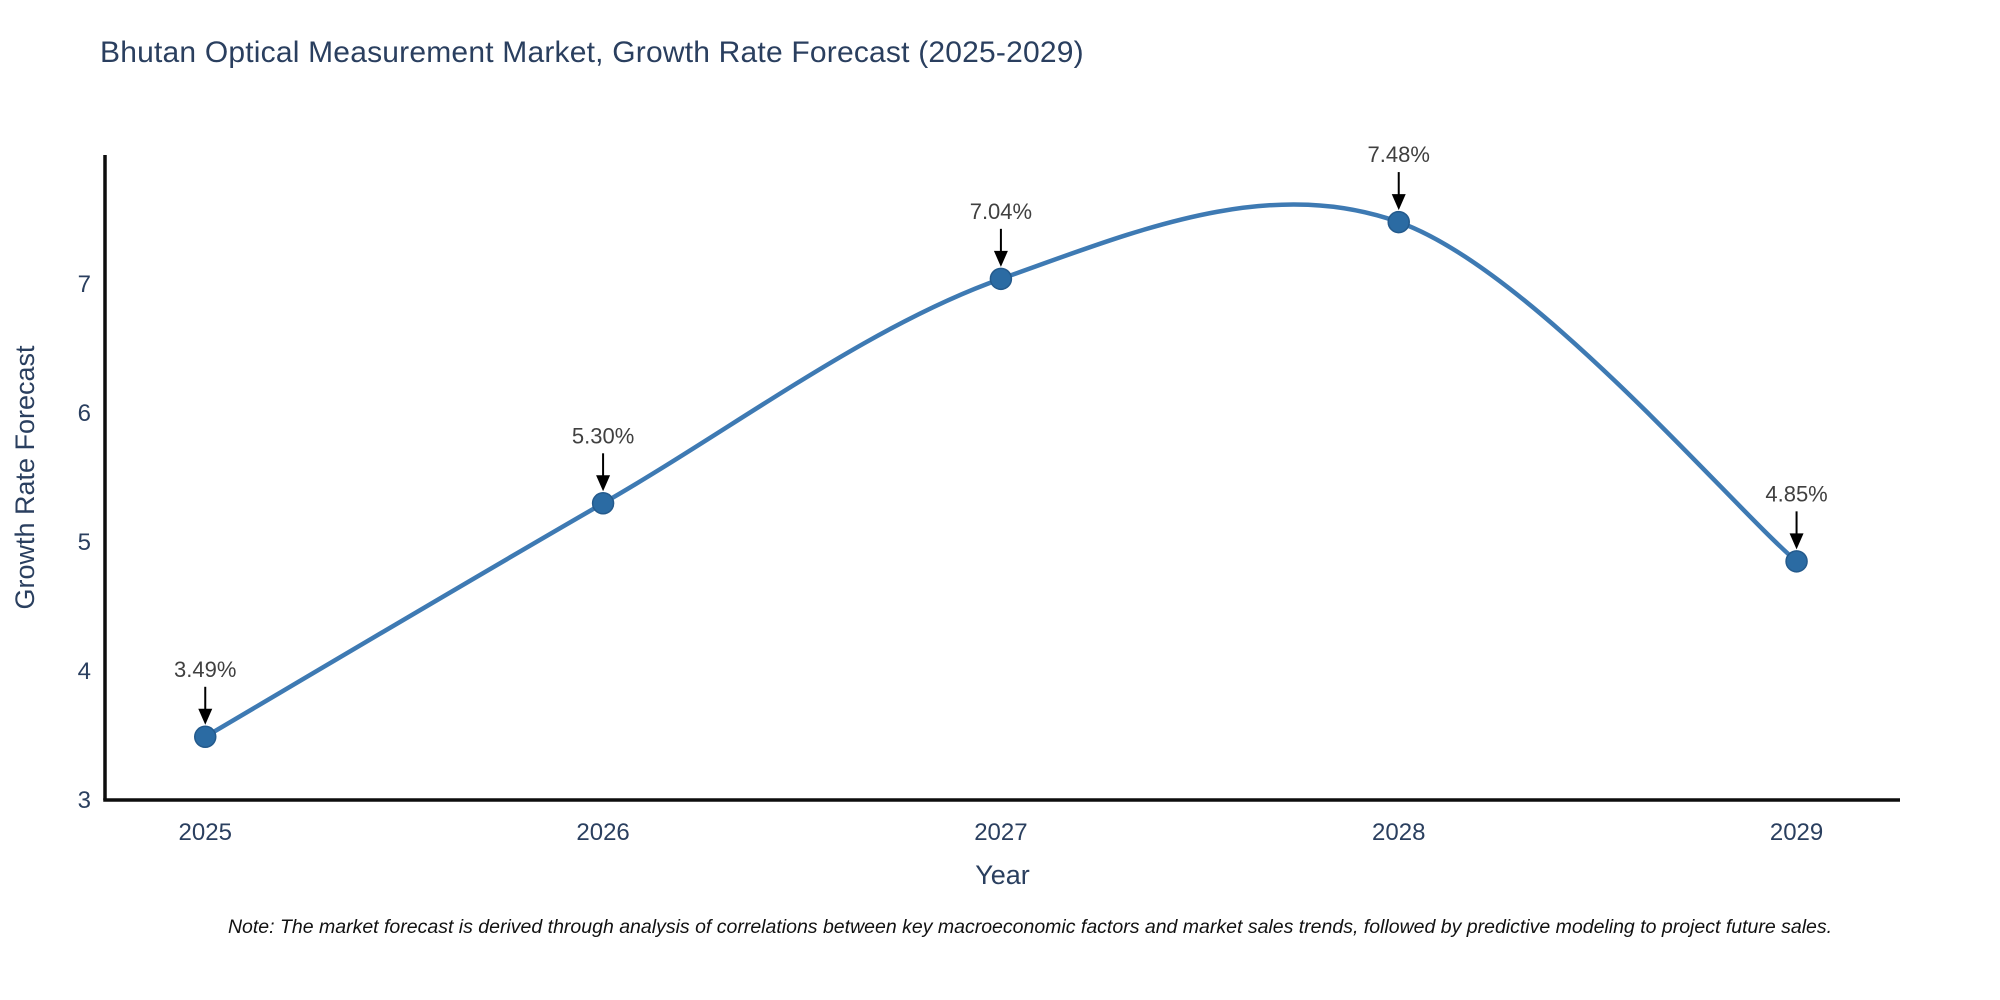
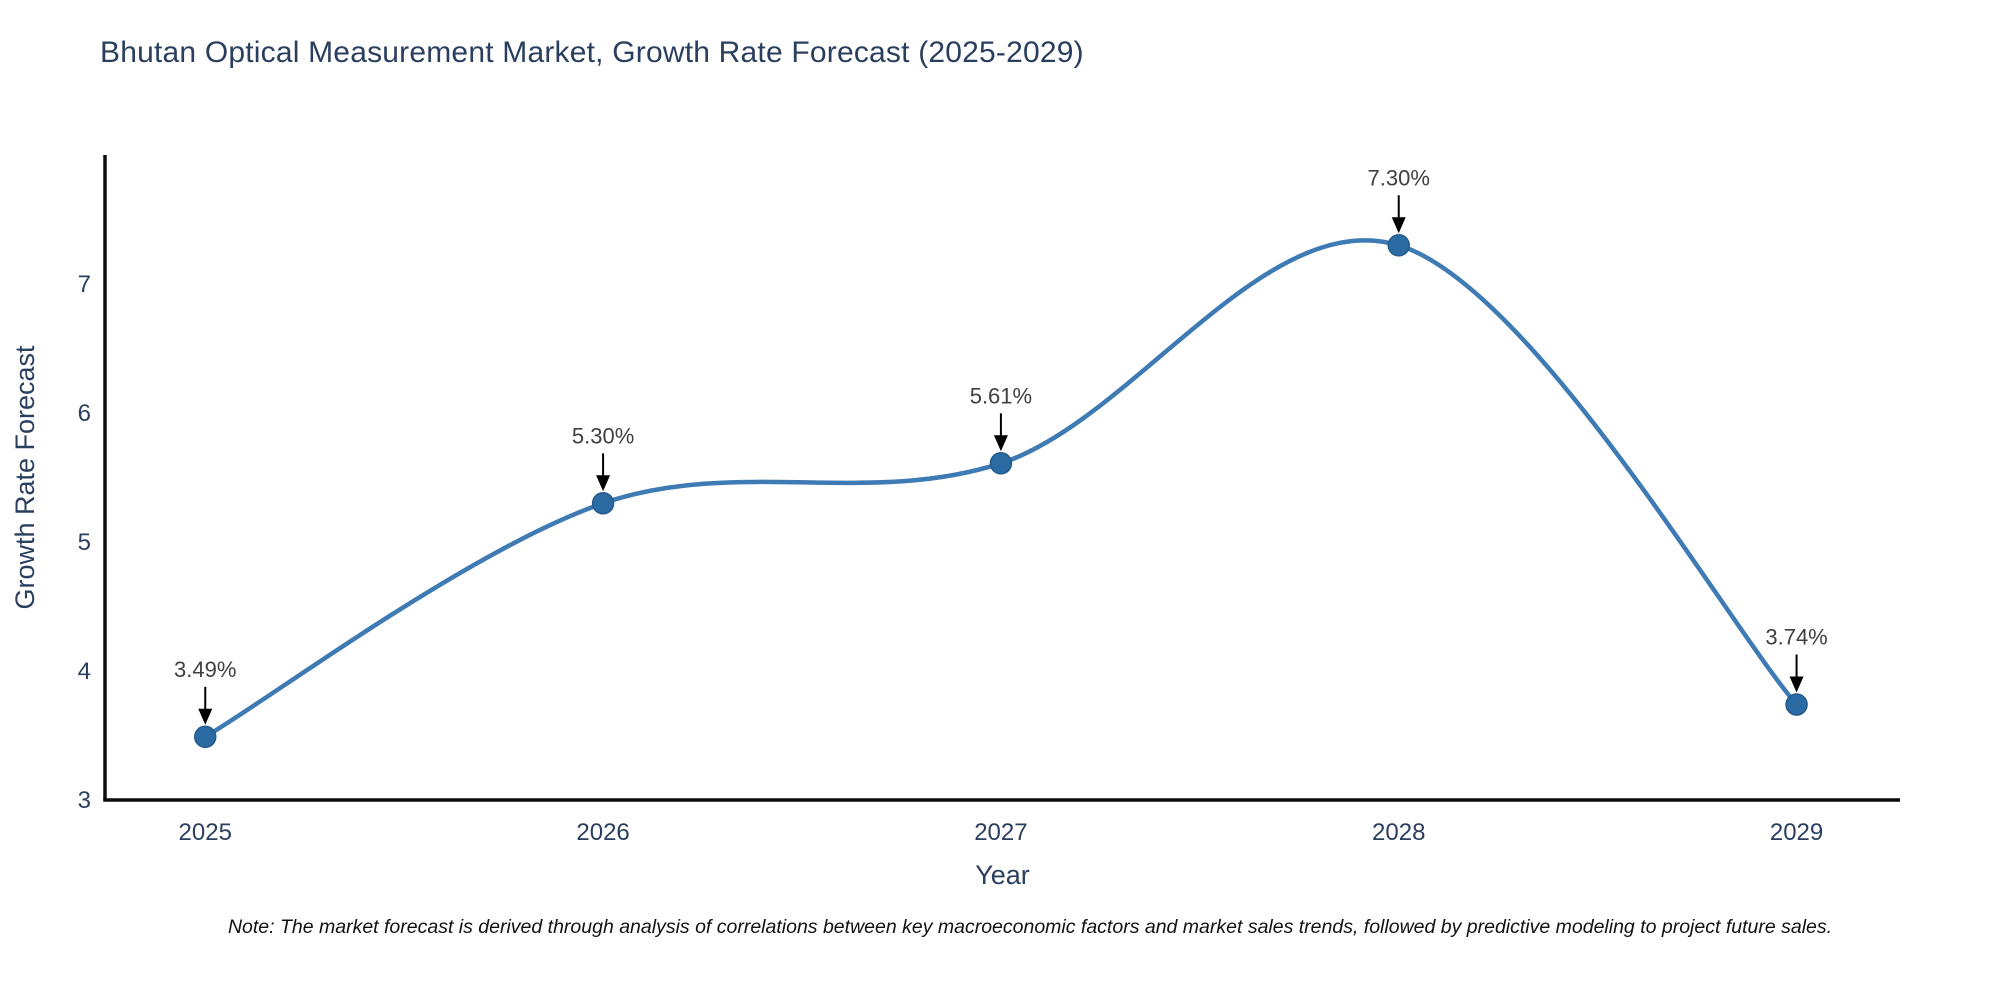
2027: 7.04% -> 5.61%
2028: 7.48% -> 7.30%
2029: 4.85% -> 3.74%
